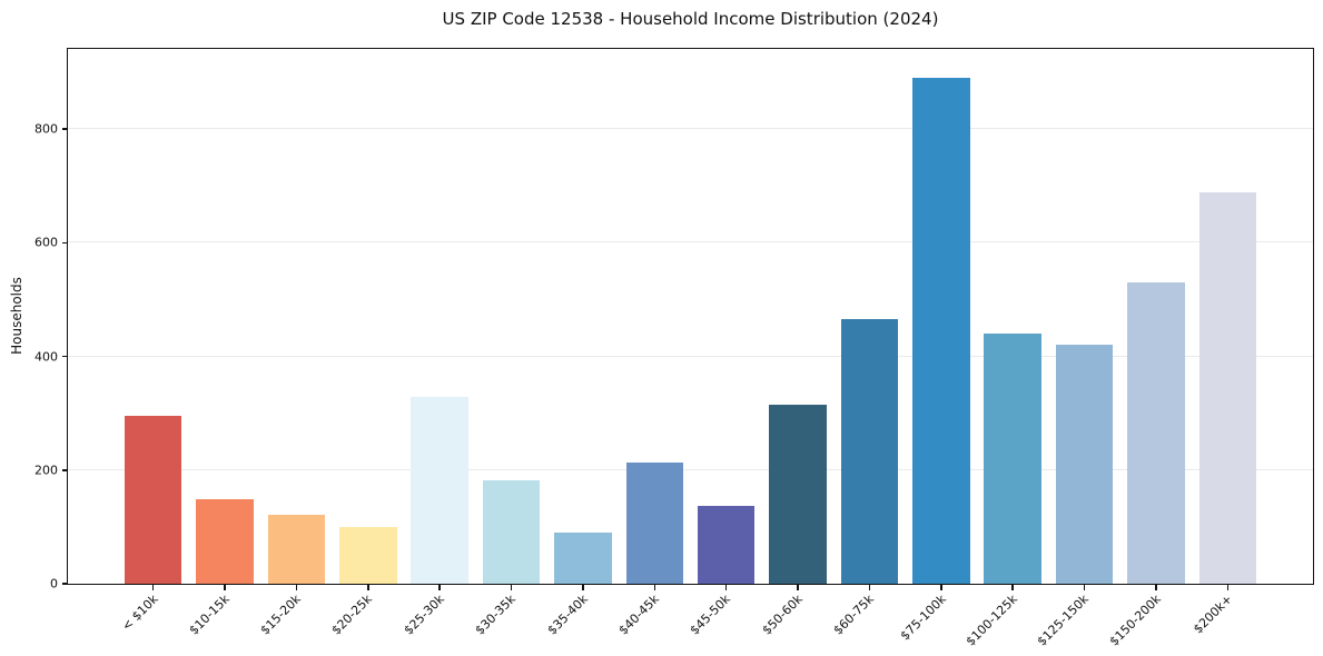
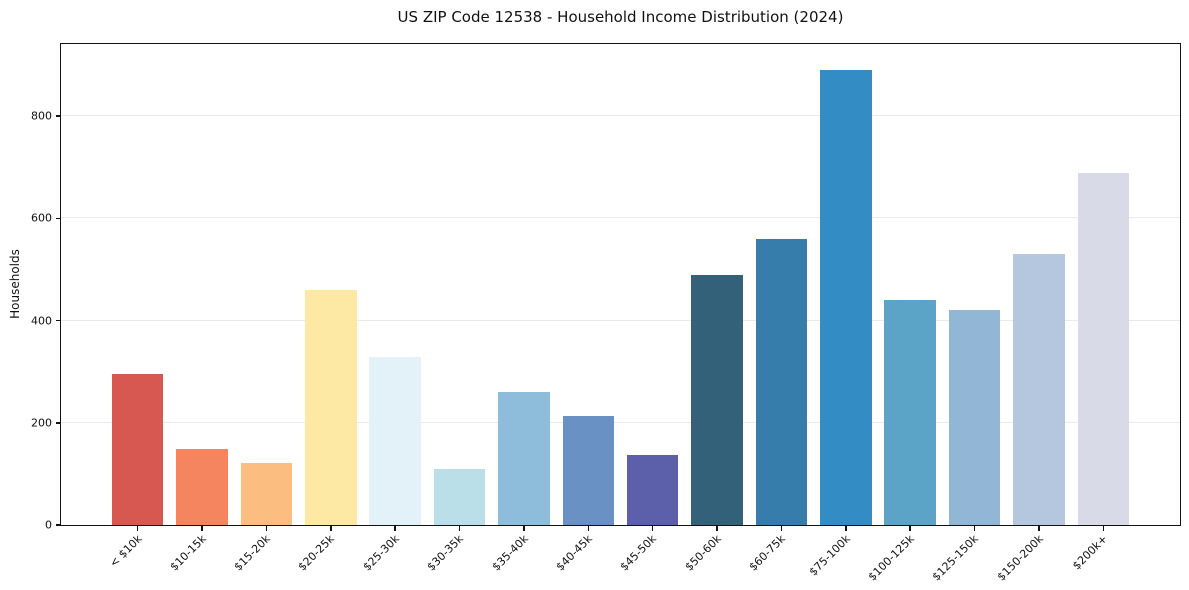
$20-25k: 100 -> 460
$30-35k: 180 -> 110
$35-40k: 90 -> 260
$50-60k: 320 -> 490
$60-75k: 470 -> 560
